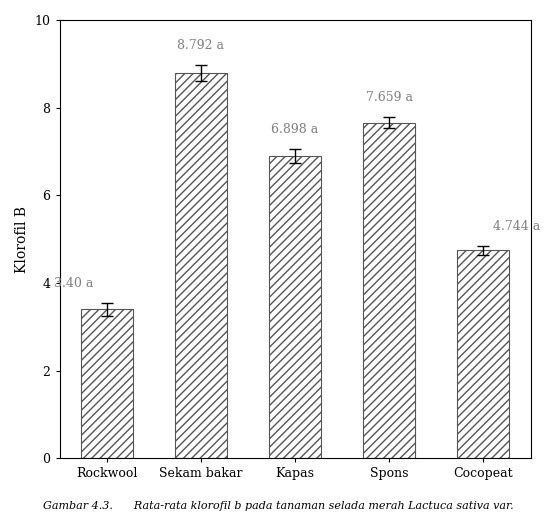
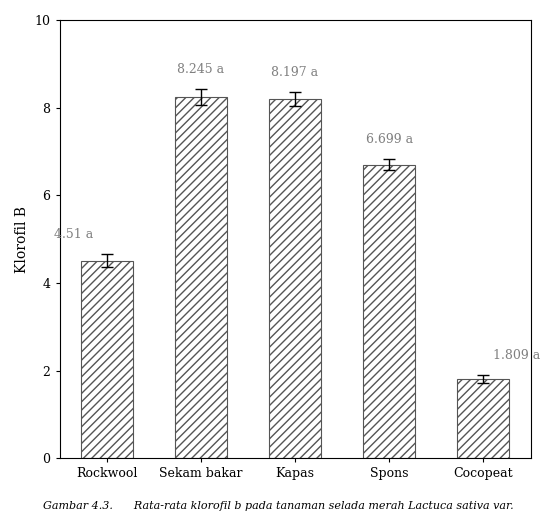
Rockwool: 3.40 -> 4.51
Sekam bakar: 8.792 -> 8.245
Kapas: 6.898 -> 8.197
Spons: 7.659 -> 6.699
Cocopeat: 4.744 -> 1.809
